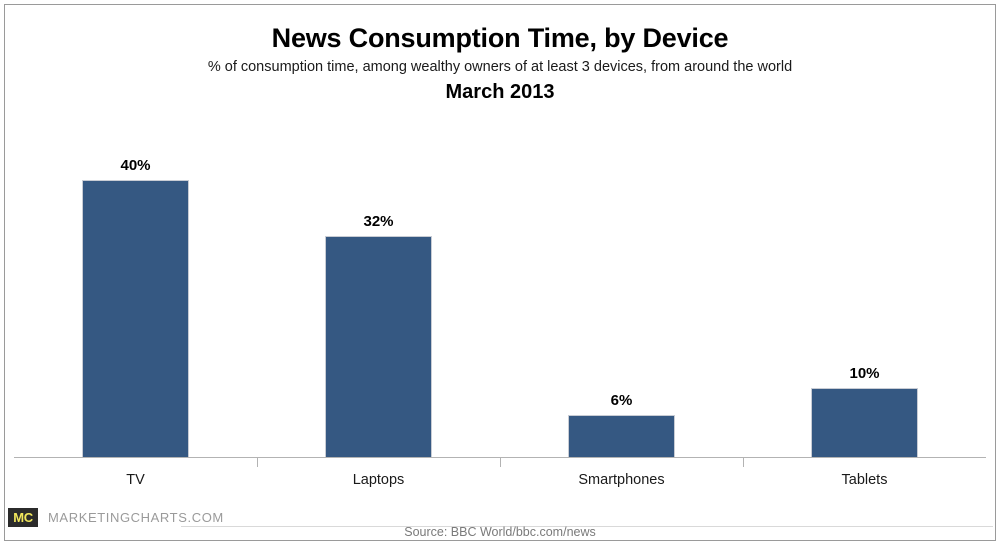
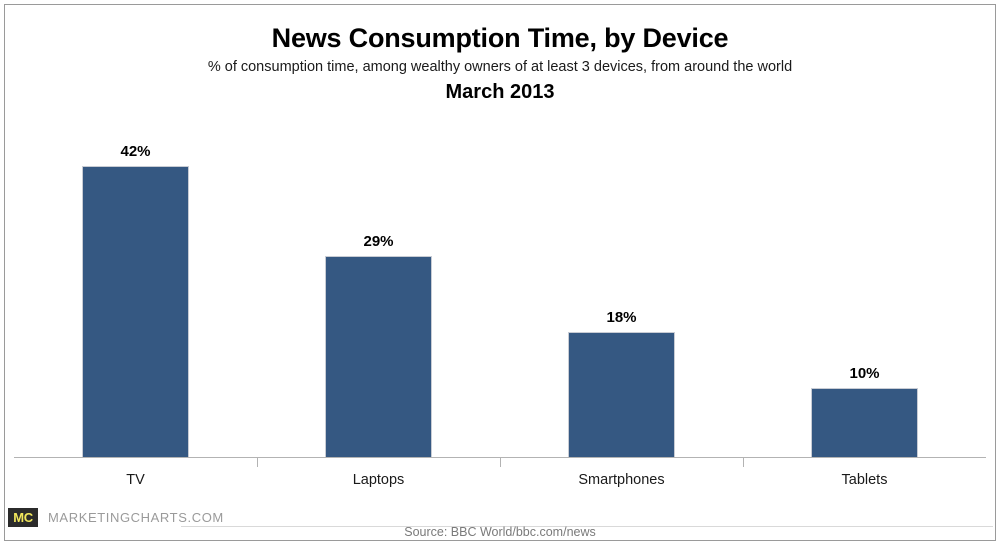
TV: 40% -> 42%
Laptops: 32% -> 29%
Smartphones: 6% -> 18%
